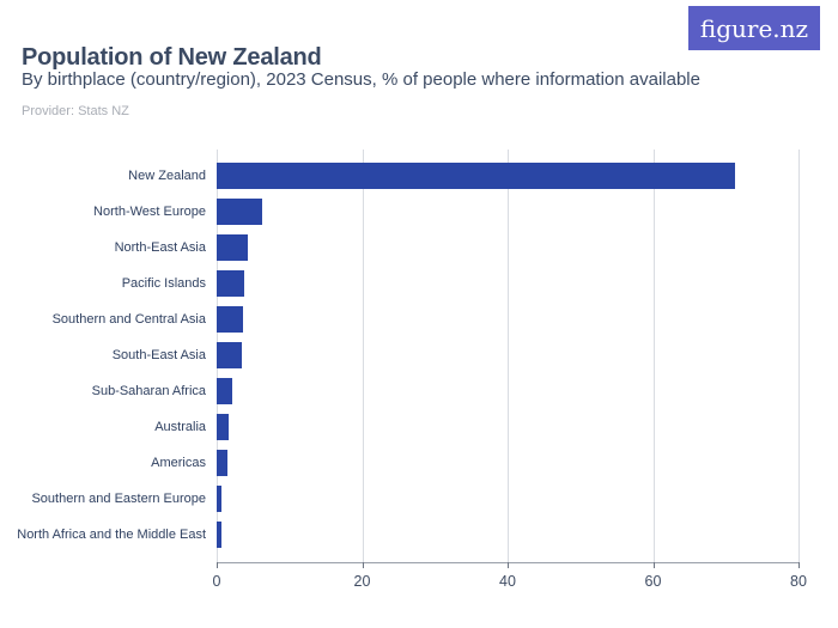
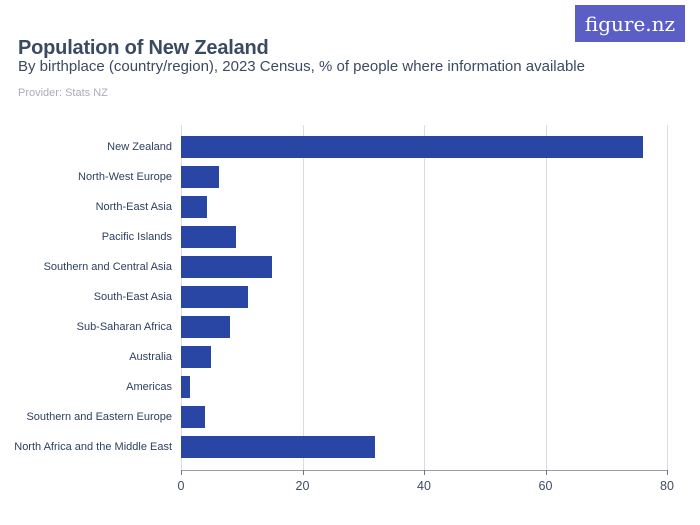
New Zealand: 71 -> 76
Pacific Islands: 4 -> 9
Southern and Central Asia: 4 -> 15
South-East Asia: 3 -> 11
Sub-Saharan Africa: 2 -> 8
Australia: 2 -> 5
Southern and Eastern Europe: 1 -> 4
North Africa and the Middle East: 1 -> 32
